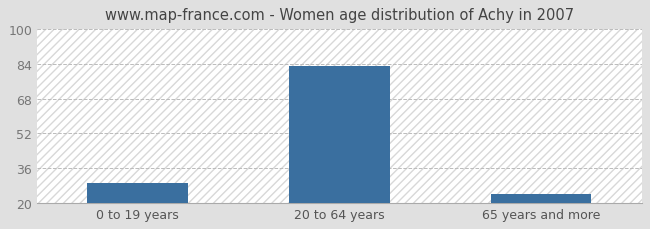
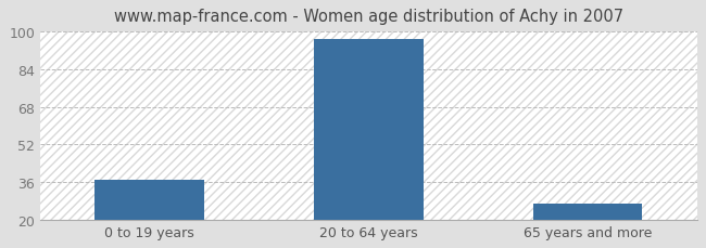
0 to 19 years: 29 -> 37
20 to 64 years: 83 -> 97
65 years and more: 24 -> 27
